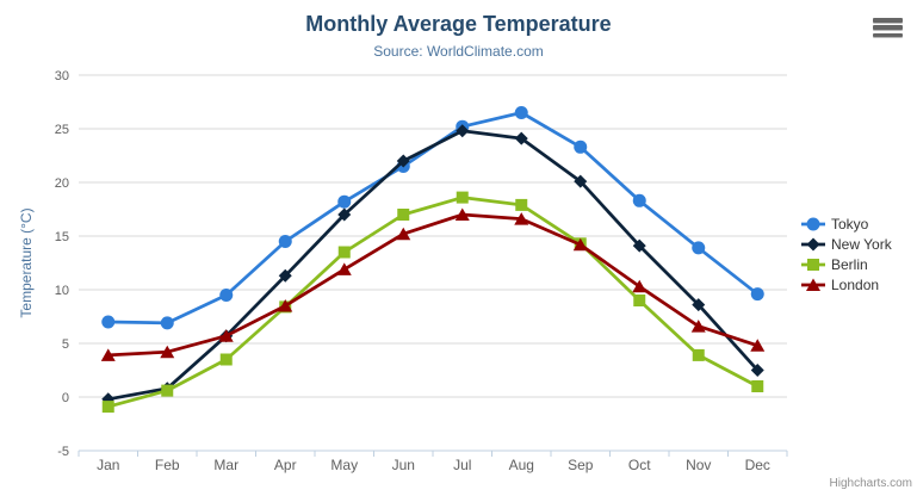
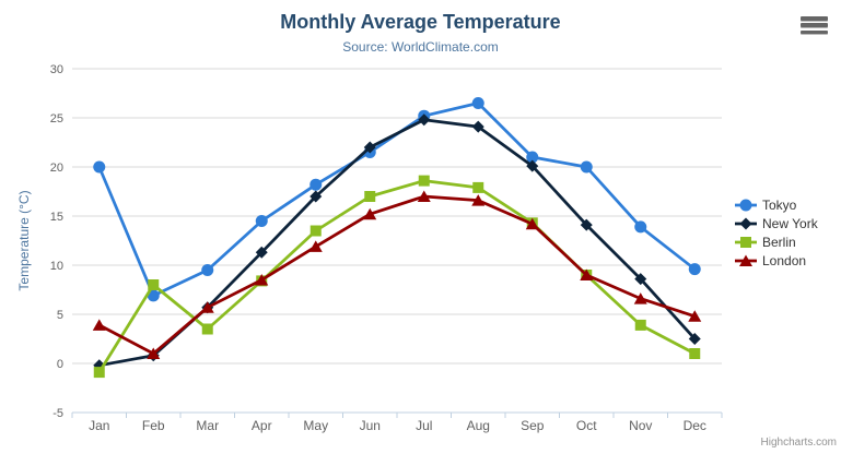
Tokyo/Jan: 7 -> 20
Berlin/Feb: 1 -> 8
London/Feb: 4 -> 1
Tokyo/Sep: 23 -> 21
Tokyo/Oct: 18 -> 20
London/Oct: 10 -> 9
